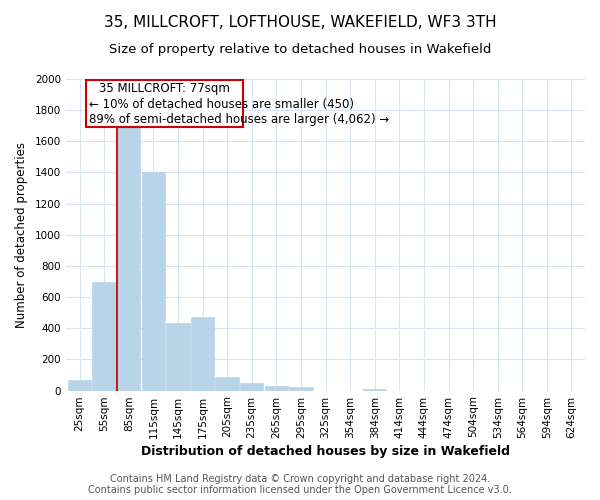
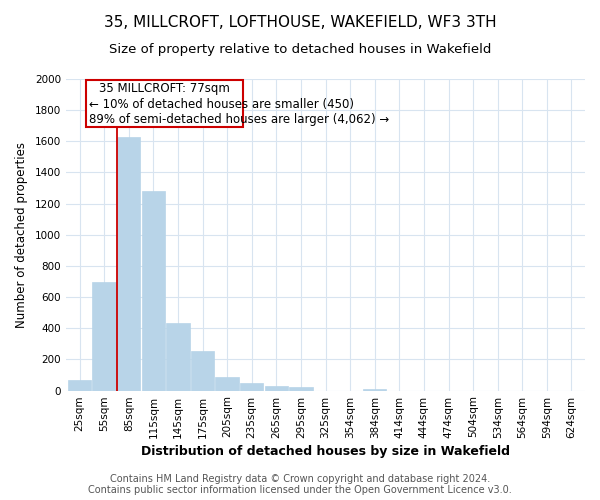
85sqm: 1710 -> 1630
115sqm: 1400 -> 1280
175sqm: 470 -> 260
